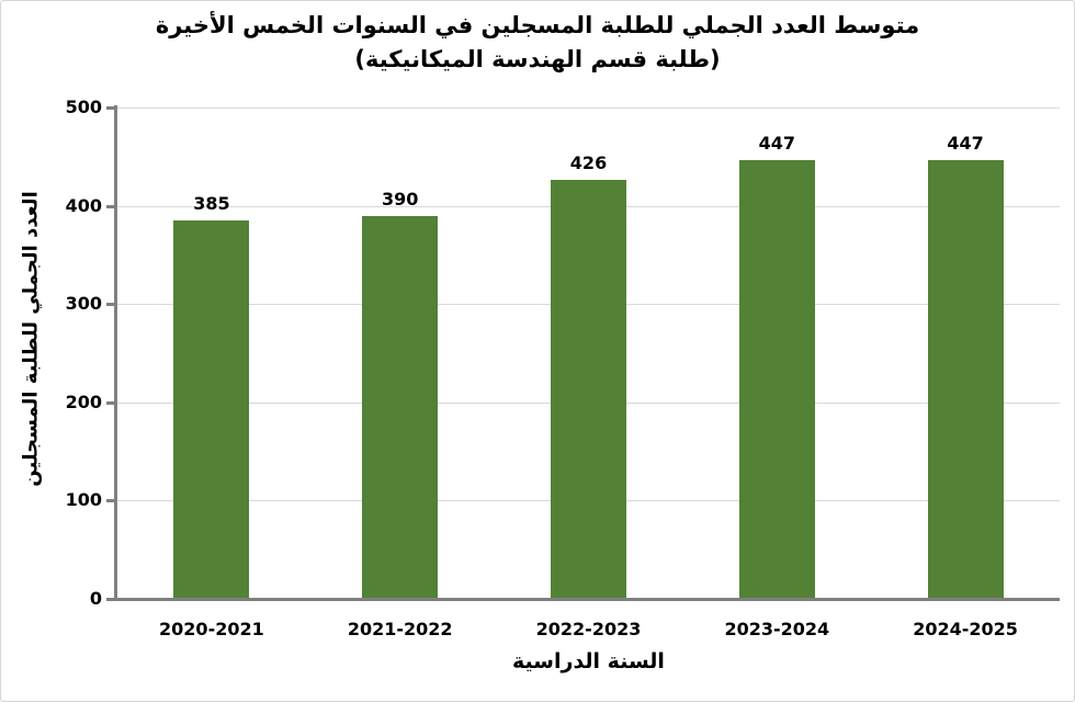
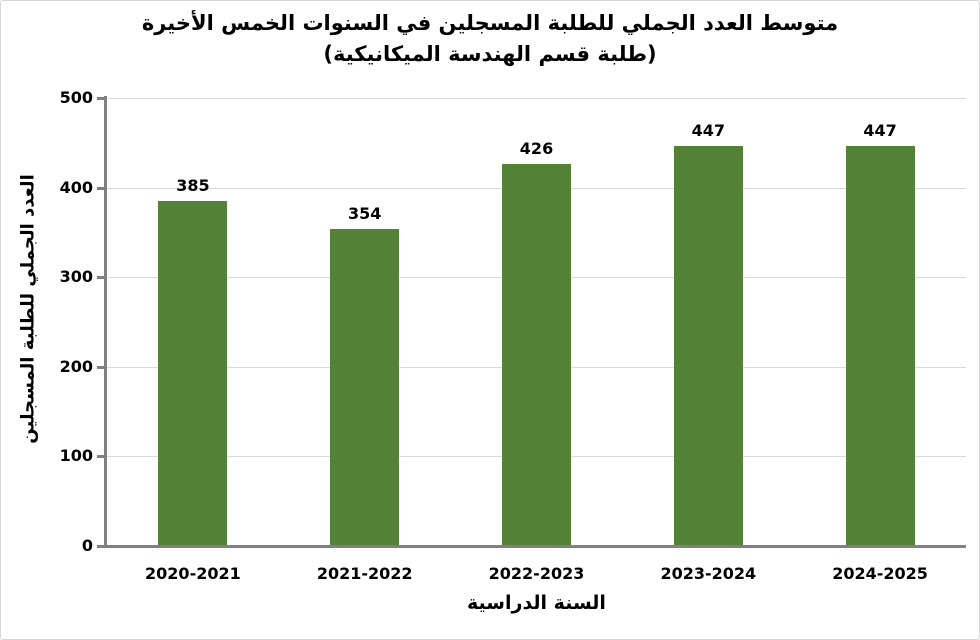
2021-2022: 390 -> 354
